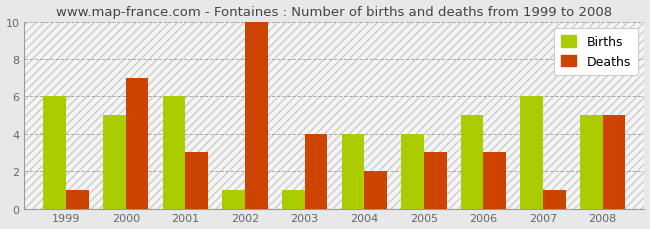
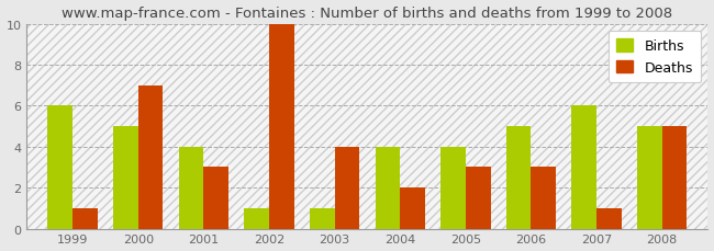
Births/2001: 6 -> 4
